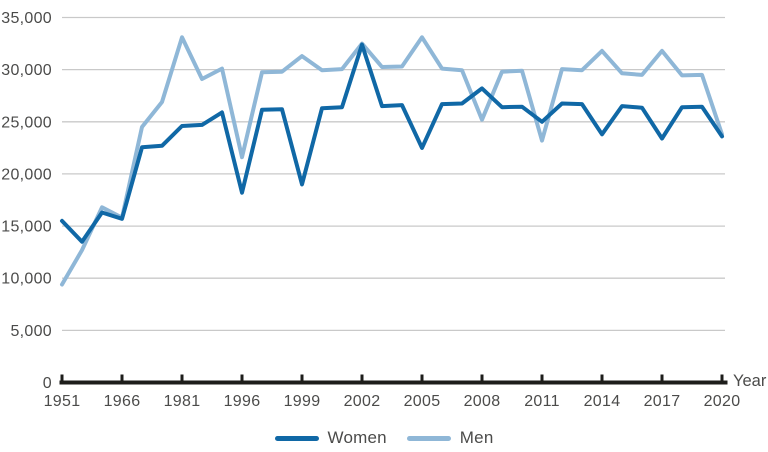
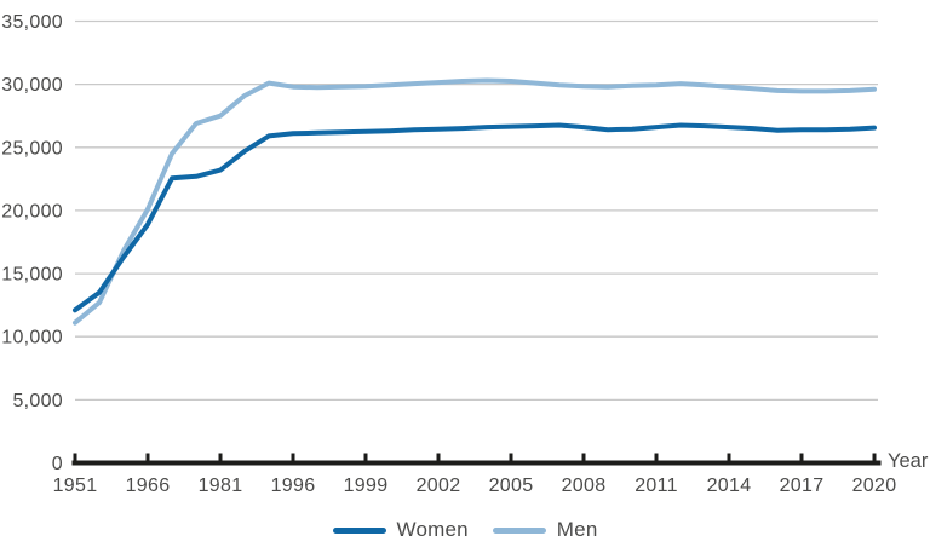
Women/1951: 15500 -> 12100
Men/1951: 9400 -> 11100
Women/1966: 15700 -> 18900
Men/1966: 15800 -> 20100
Women/1981: 24600 -> 23200
Men/1981: 33100 -> 27500
Women/1996: 18200 -> 26100
Men/1996: 21600 -> 29800
Women/1999: 19000 -> 26200
Men/1999: 31300 -> 29800
Women/2002: 32400 -> 26400
Men/2002: 32500 -> 30200
Women/2005: 22500 -> 26600
Men/2005: 33100 -> 30200
Women/2008: 28200 -> 26600
Men/2008: 25200 -> 29800
Women/2011: 25000 -> 26600
Men/2011: 23200 -> 30000
Women/2014: 23800 -> 26600
Men/2014: 31800 -> 29800
Women/2017: 23400 -> 26400
Men/2017: 31800 -> 29400
Women/2020: 23600 -> 26600
Men/2020: 23800 -> 29600
